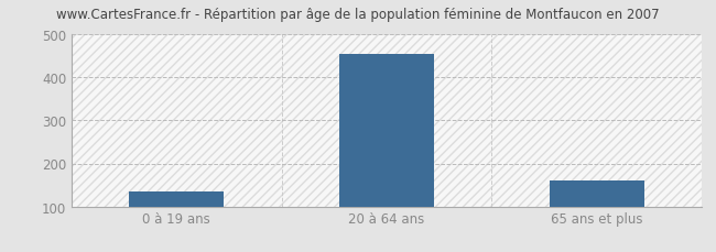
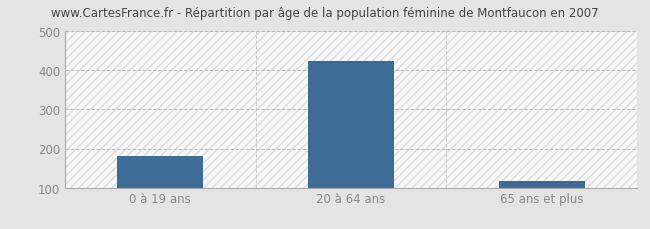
0 à 19 ans: 135 -> 180
20 à 64 ans: 455 -> 425
65 ans et plus: 160 -> 117
